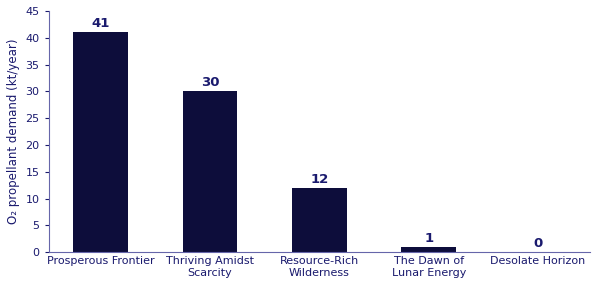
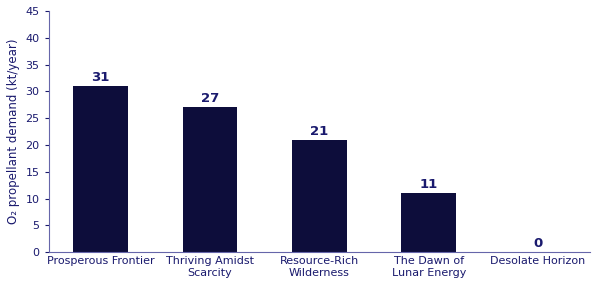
Prosperous Frontier: 41 -> 31
Thriving Amidst Scarcity: 30 -> 27
Resource-Rich Wilderness: 12 -> 21
The Dawn of Lunar Energy: 1 -> 11
